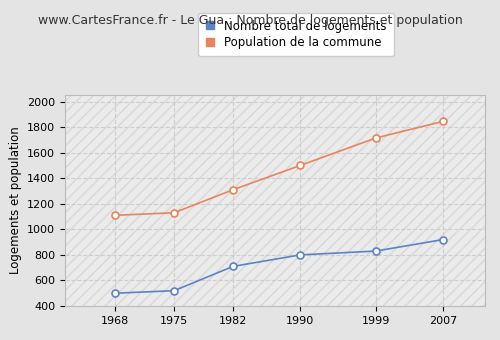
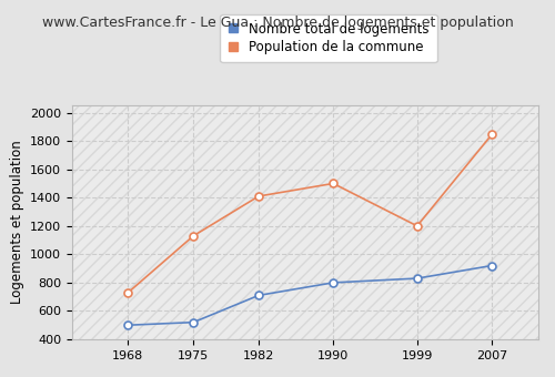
Population de la commune/1968: 1110 -> 730
Population de la commune/1982: 1310 -> 1410
Population de la commune/1999: 1720 -> 1200
